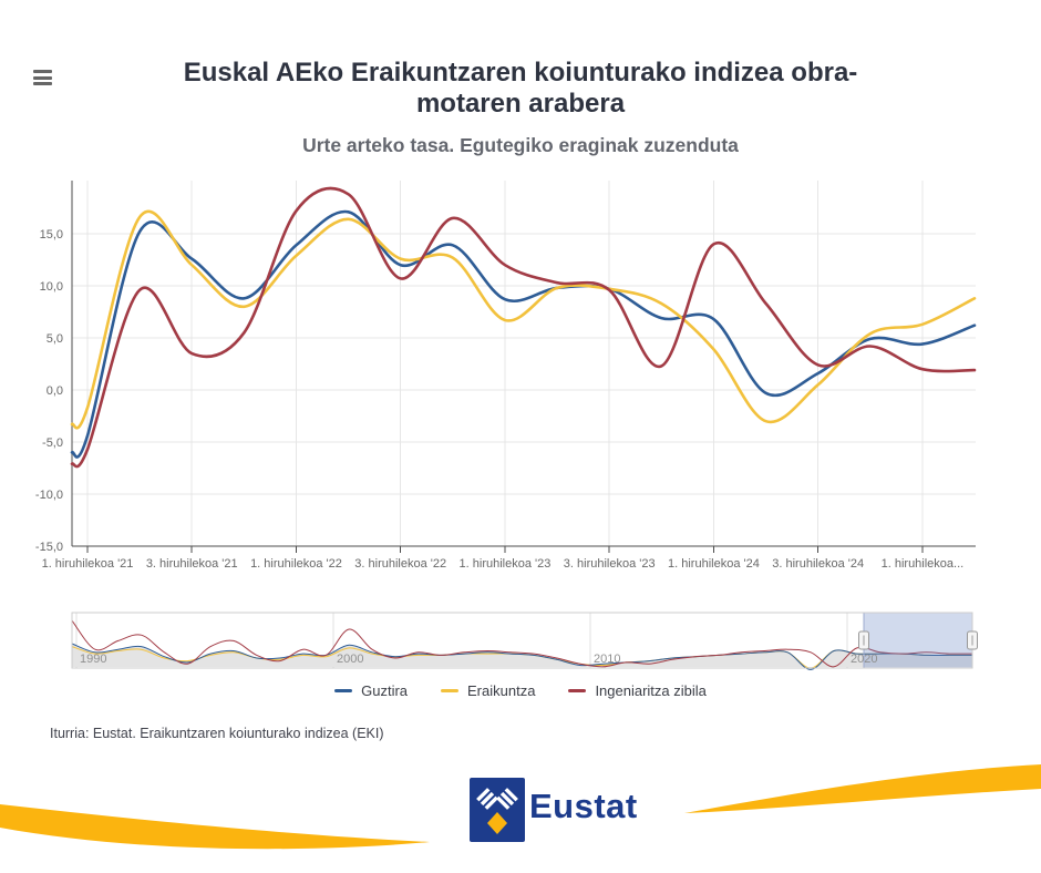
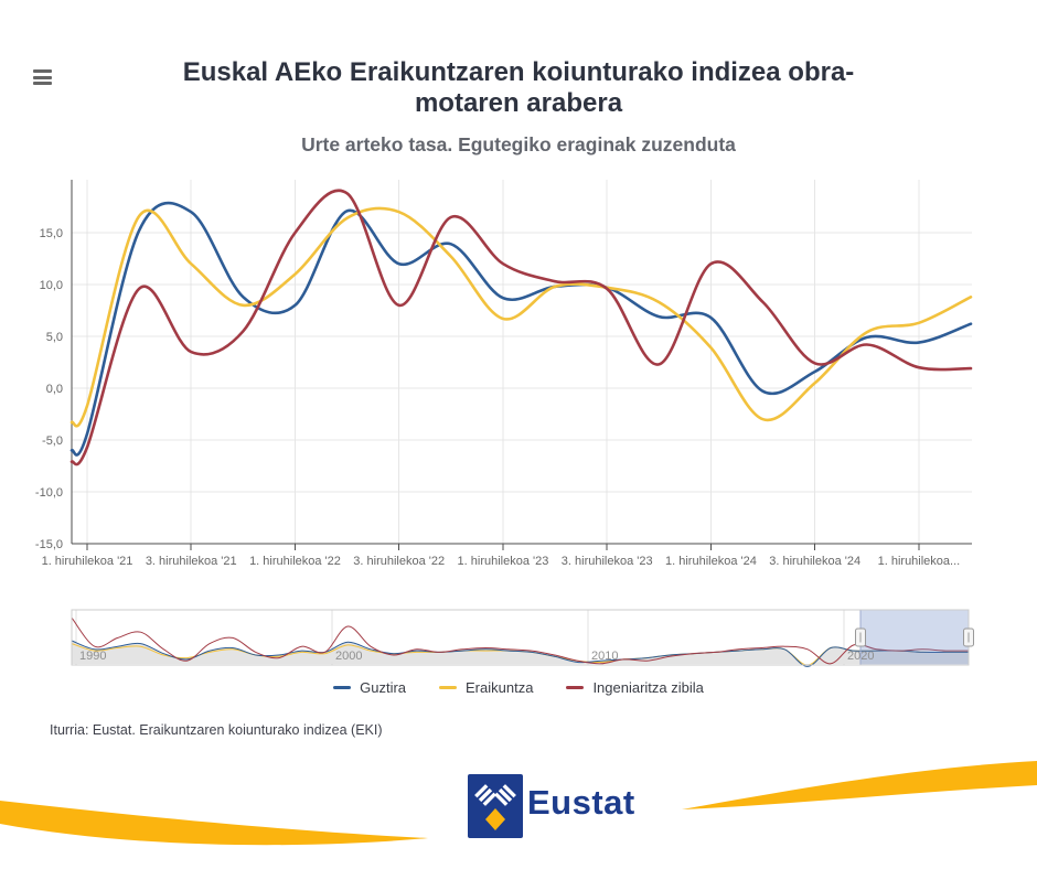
Guztira/3. hiruhilekoa '21: 13 -> 17
Guztira/1. hiruhilekoa '22: 14 -> 8
Eraikuntza/1. hiruhilekoa '22: 13 -> 11
Ingeniaritza zibila/1. hiruhilekoa '22: 17 -> 15
Eraikuntza/3. hiruhilekoa '22: 13 -> 17
Ingeniaritza zibila/3. hiruhilekoa '22: 11 -> 8
Ingeniaritza zibila/1. hiruhilekoa '24: 14 -> 12
